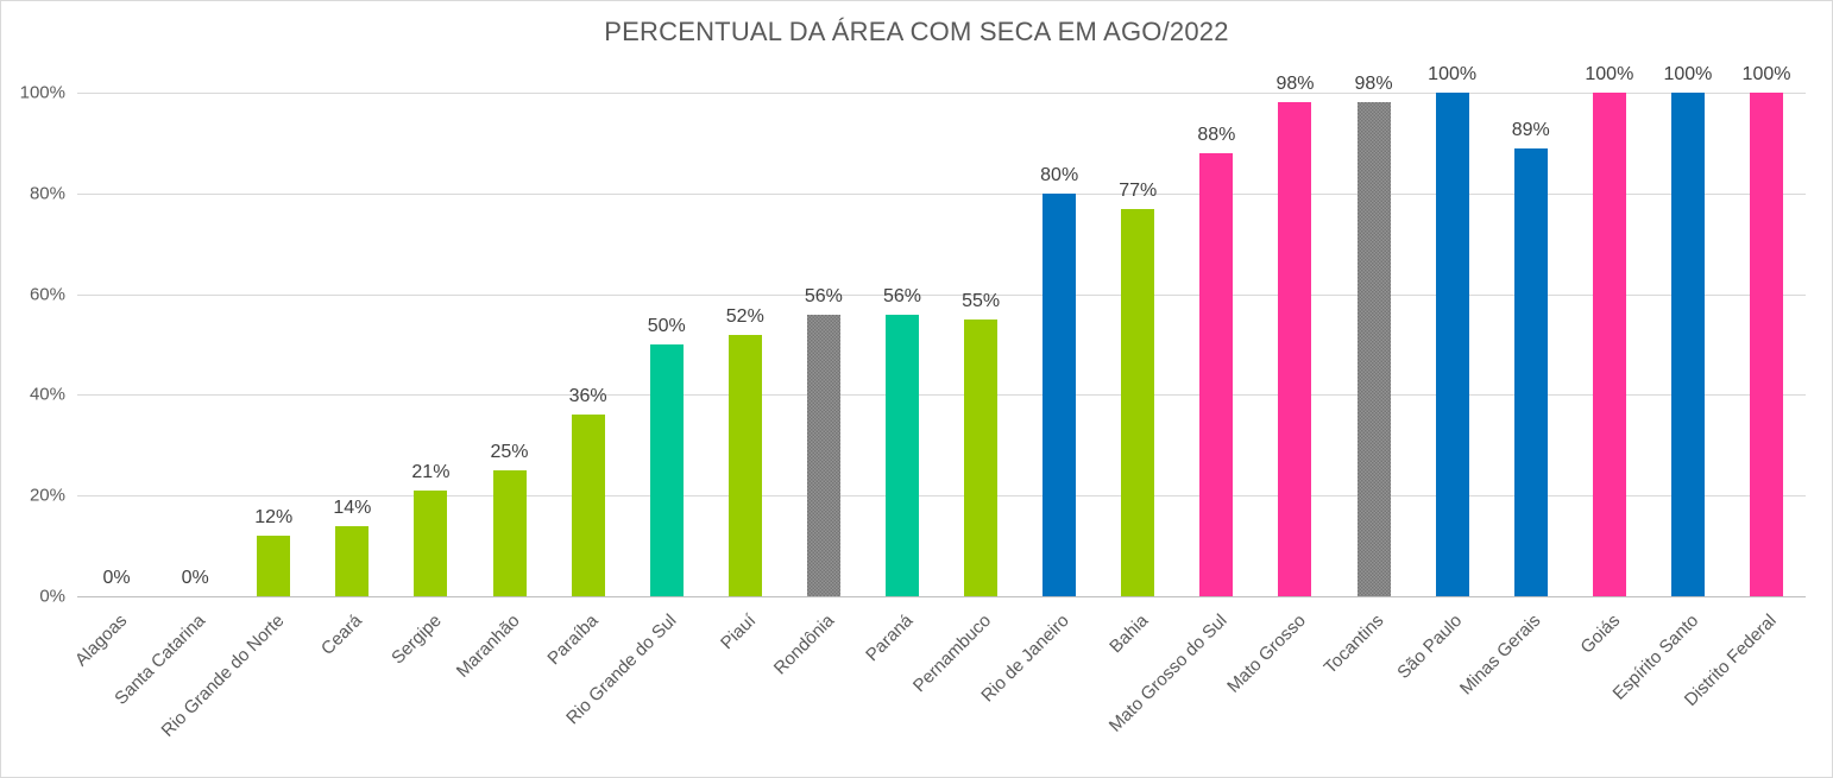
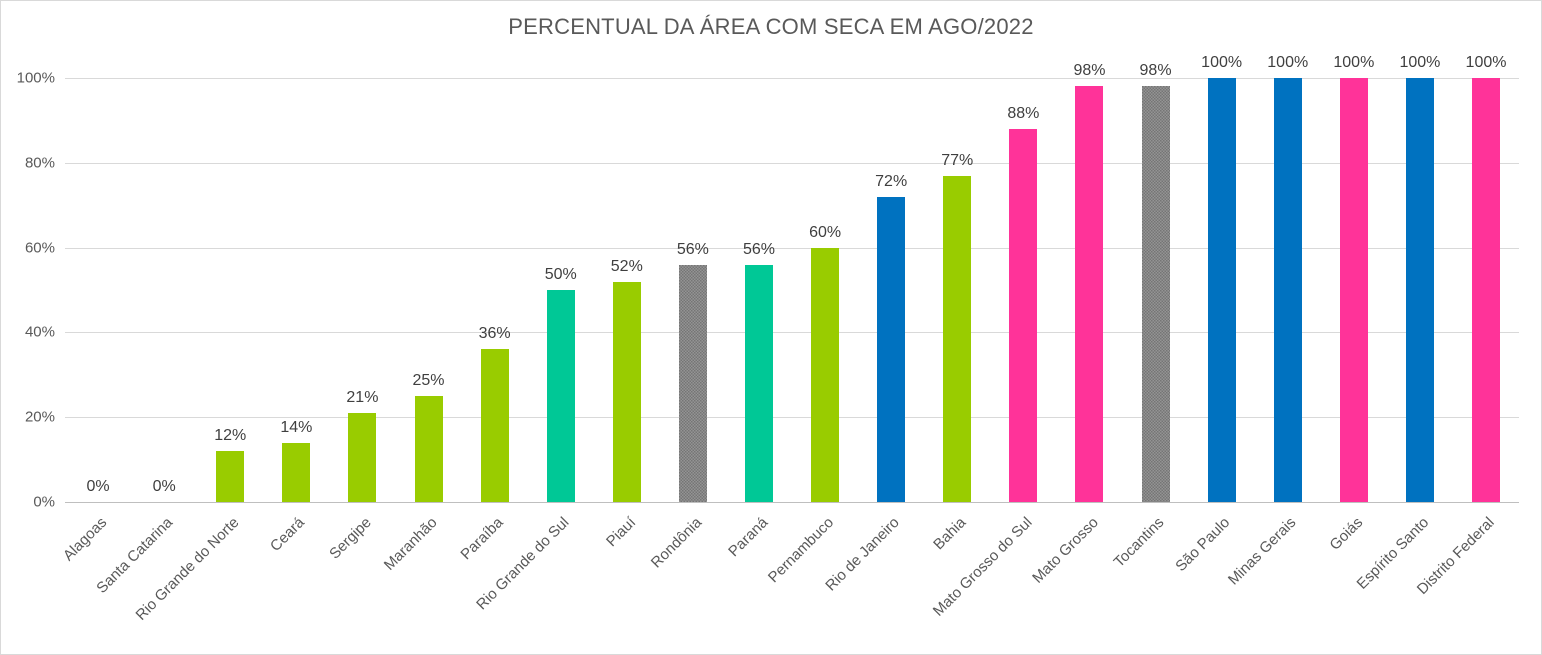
Pernambuco: 55% -> 60%
Rio de Janeiro: 80% -> 72%
Minas Gerais: 89% -> 100%
